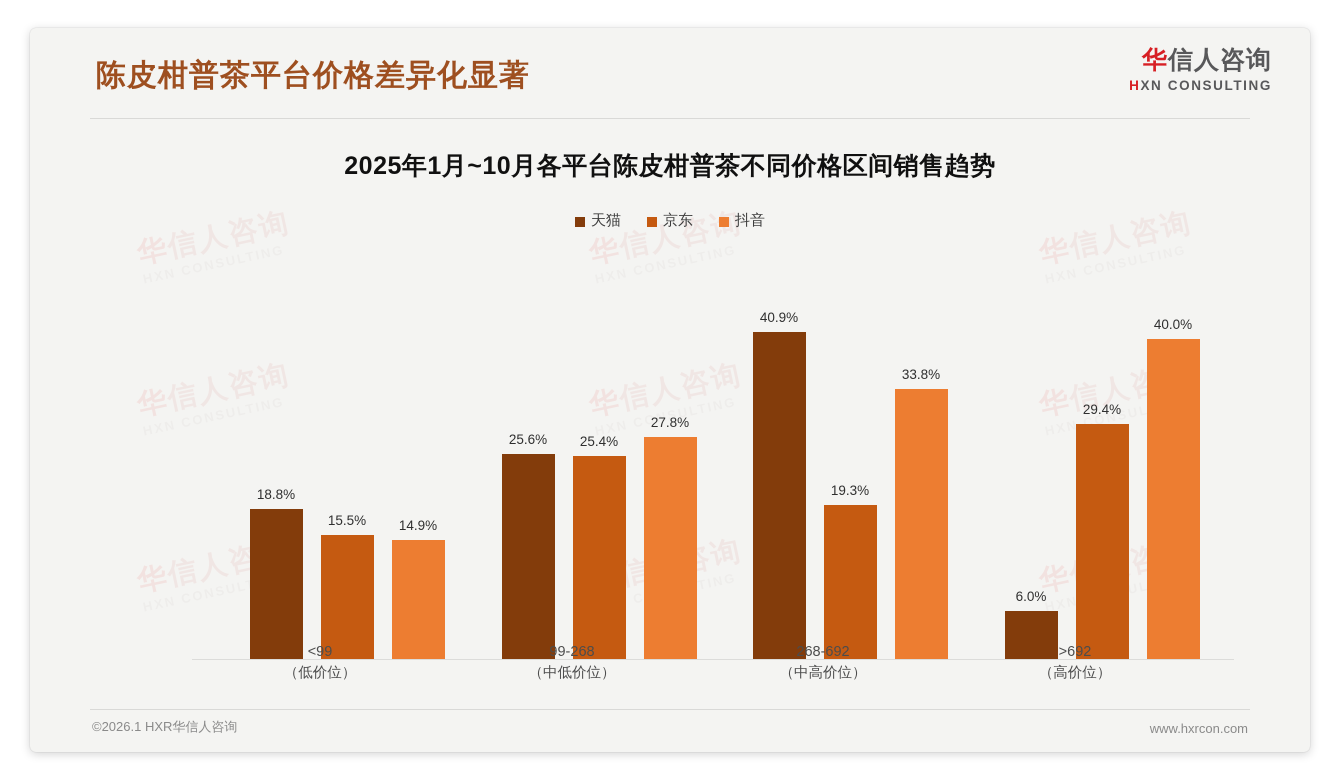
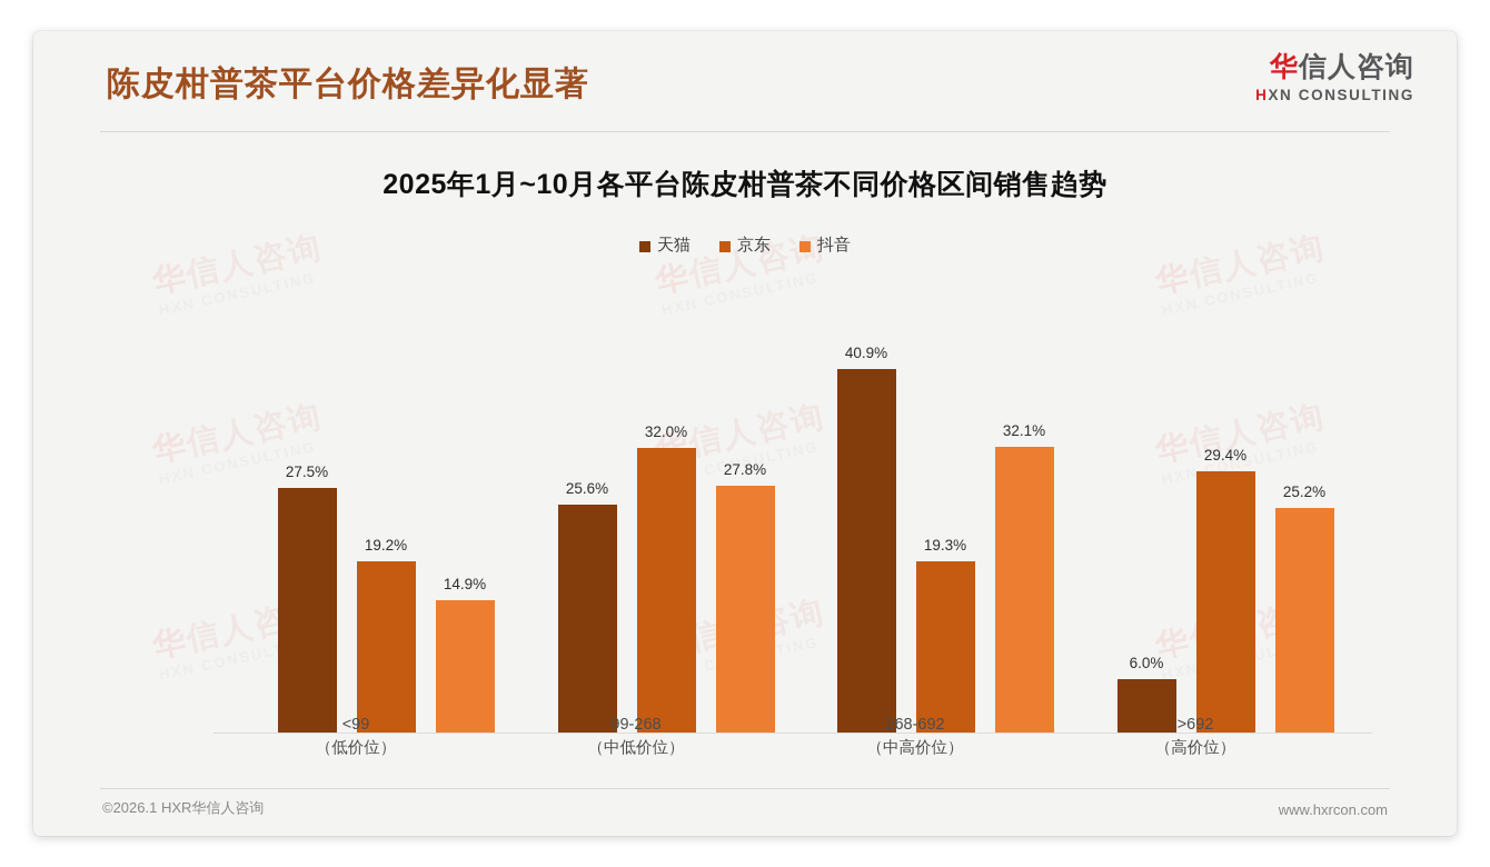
天猫/<99: 18.8% -> 27.5%
京东/<99: 15.5% -> 19.2%
京东/99-268: 25.4% -> 32.0%
抖音/268-692: 33.8% -> 32.1%
抖音/>692: 40.0% -> 25.2%
